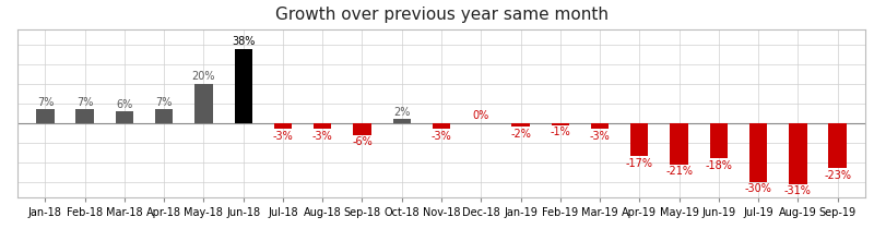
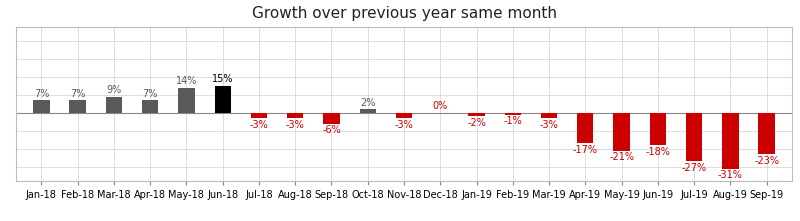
Mar-18: 6% -> 9%
May-18: 20% -> 14%
Jun-18: 38% -> 15%
Jul-19: -30% -> -27%
